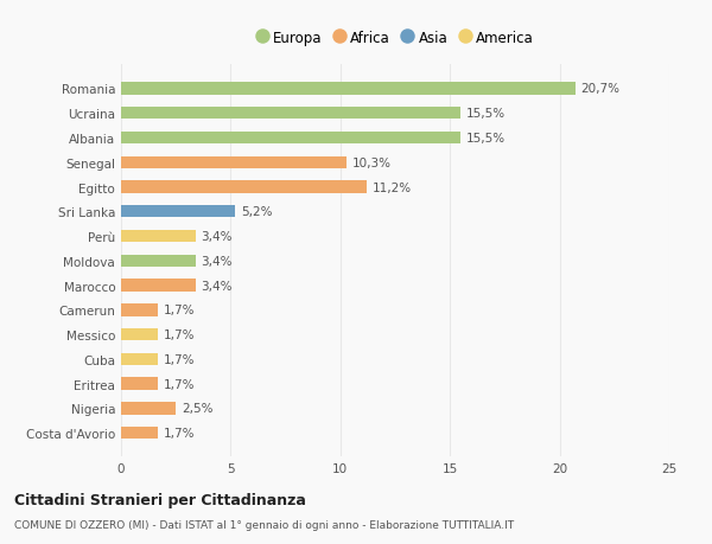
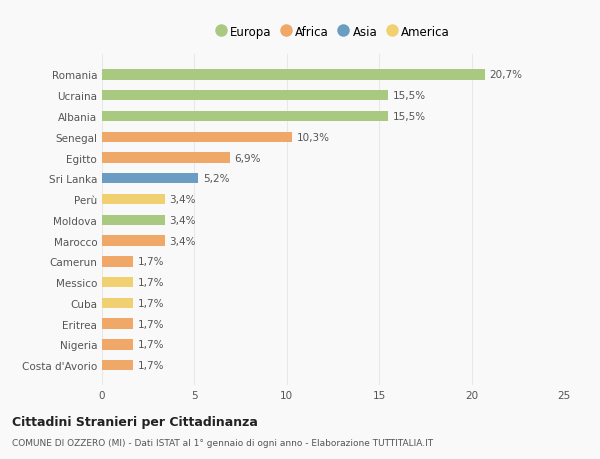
Egitto: 11,2% -> 6,9%
Nigeria: 2,5% -> 1,7%
